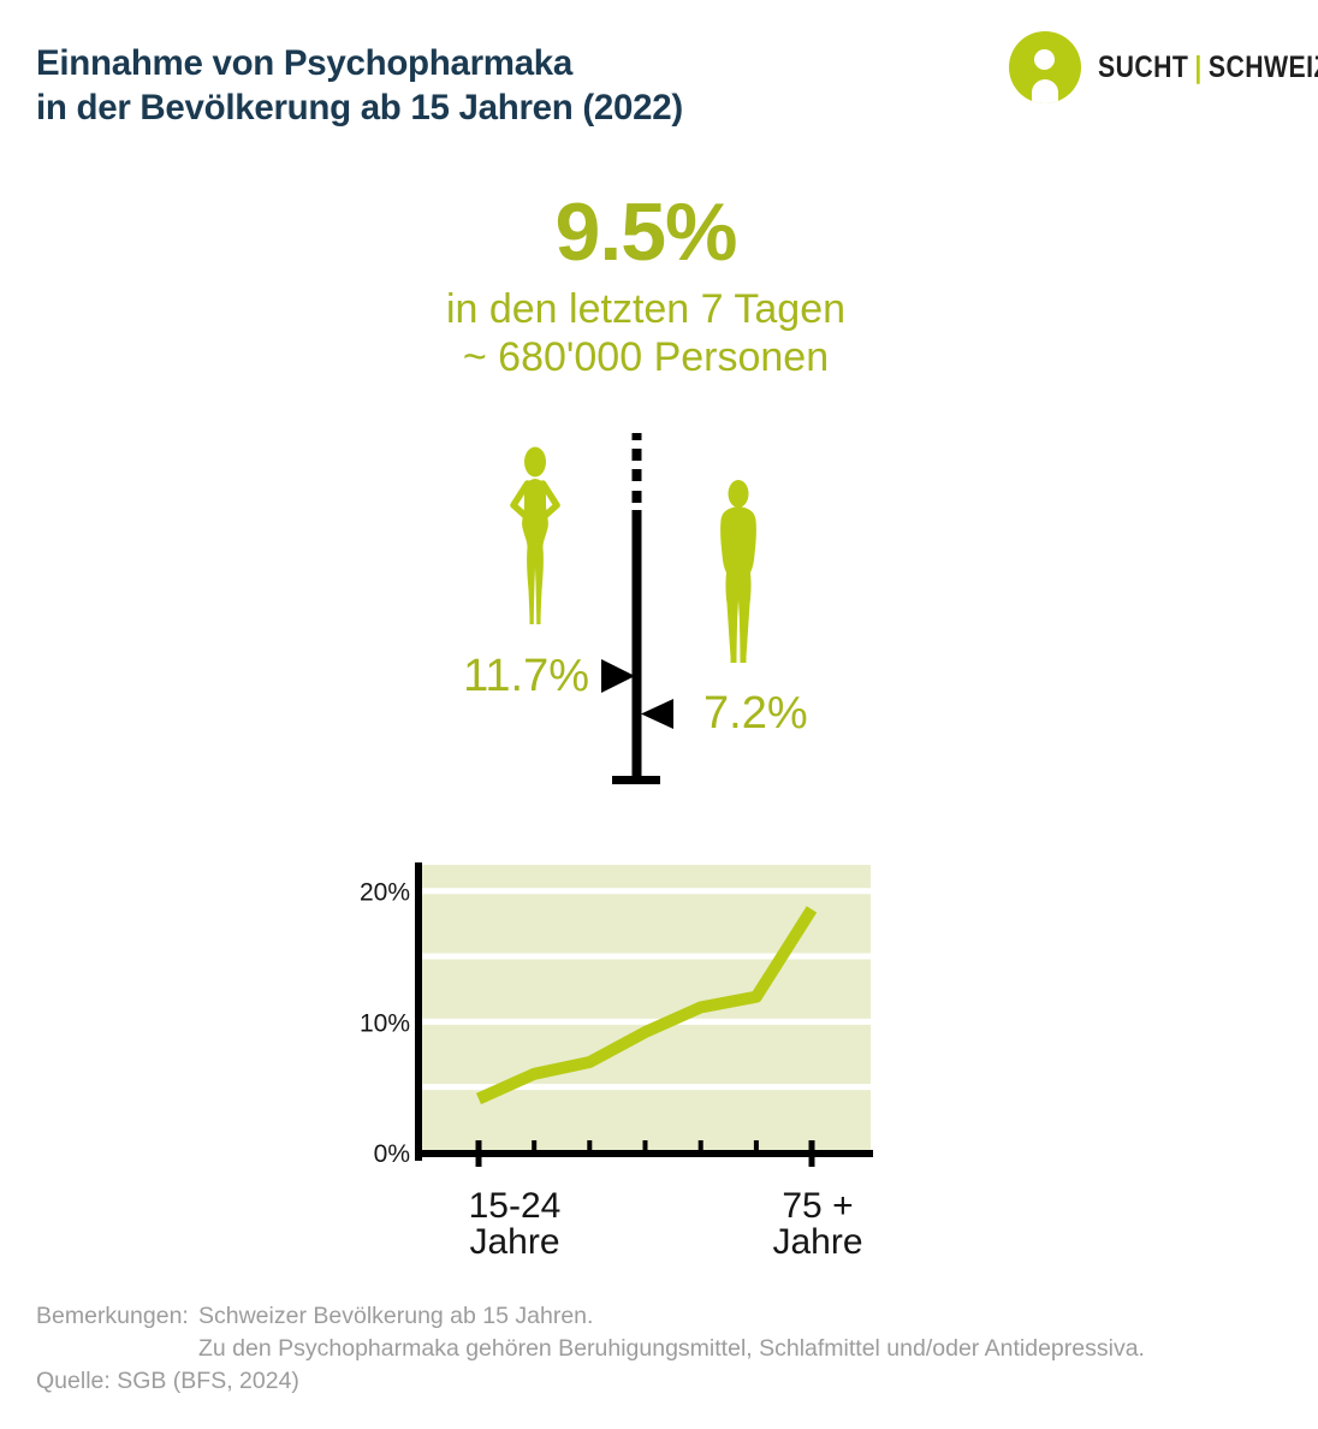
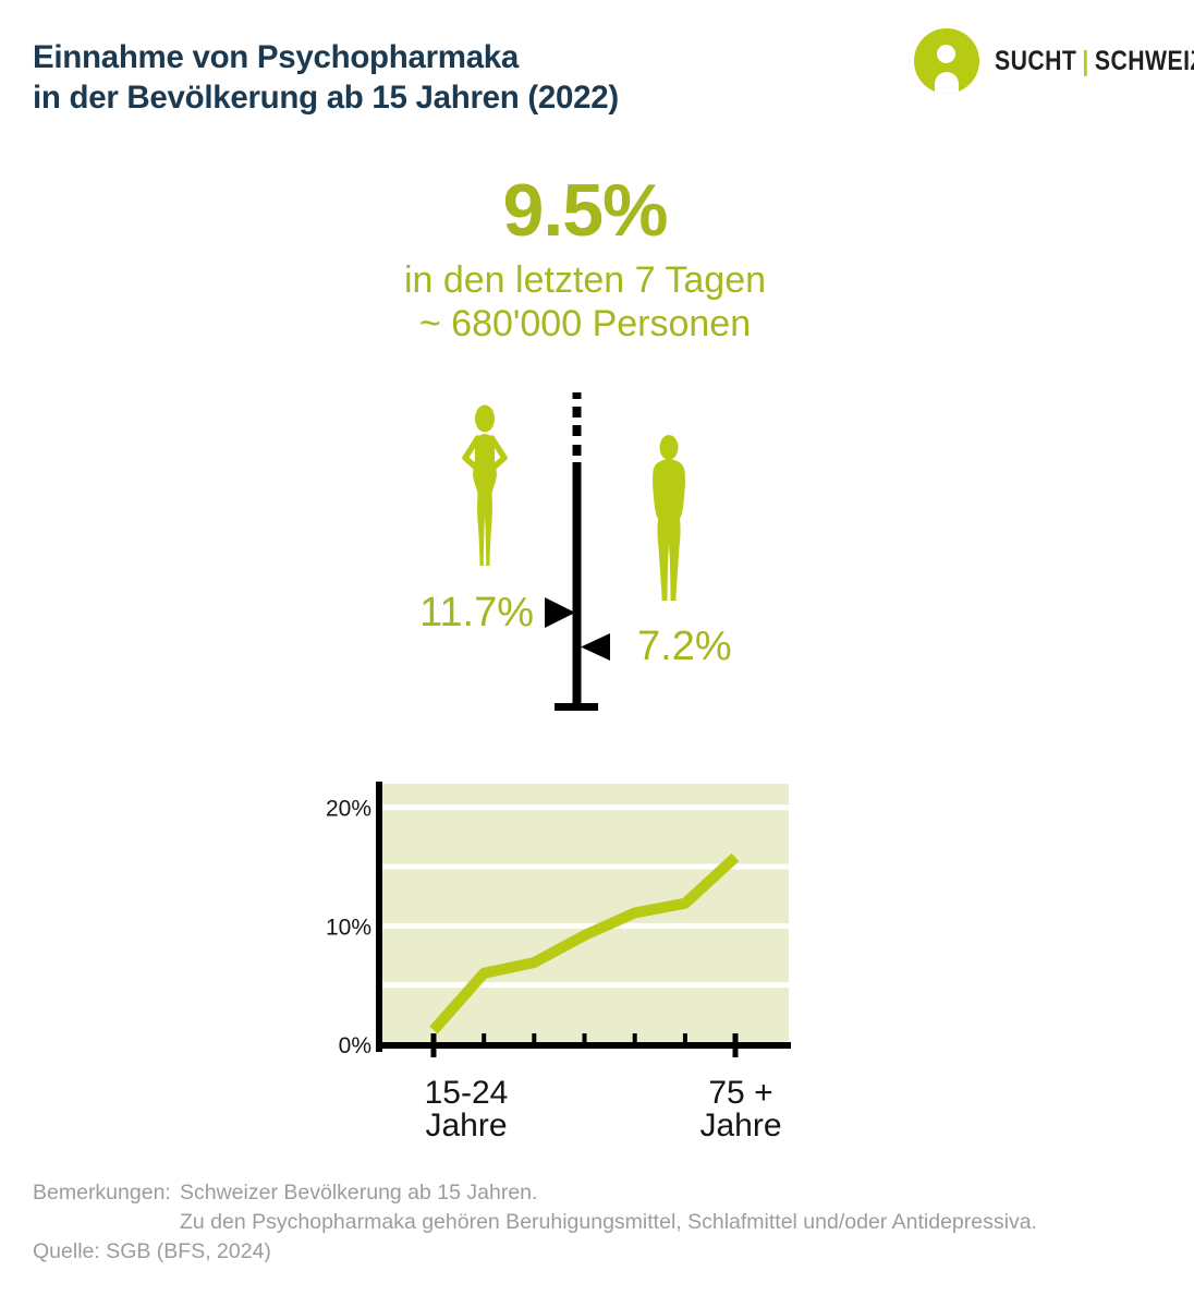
15-24 Jahre: 4.1% -> 1.2%
75+ Jahre: 18.6% -> 15.8%
